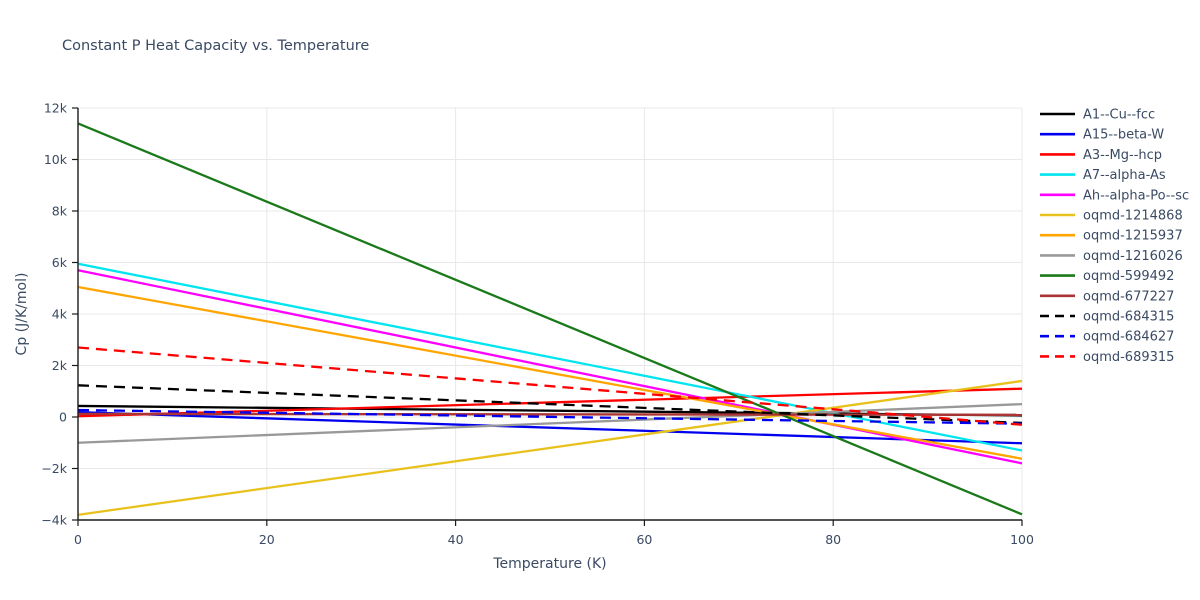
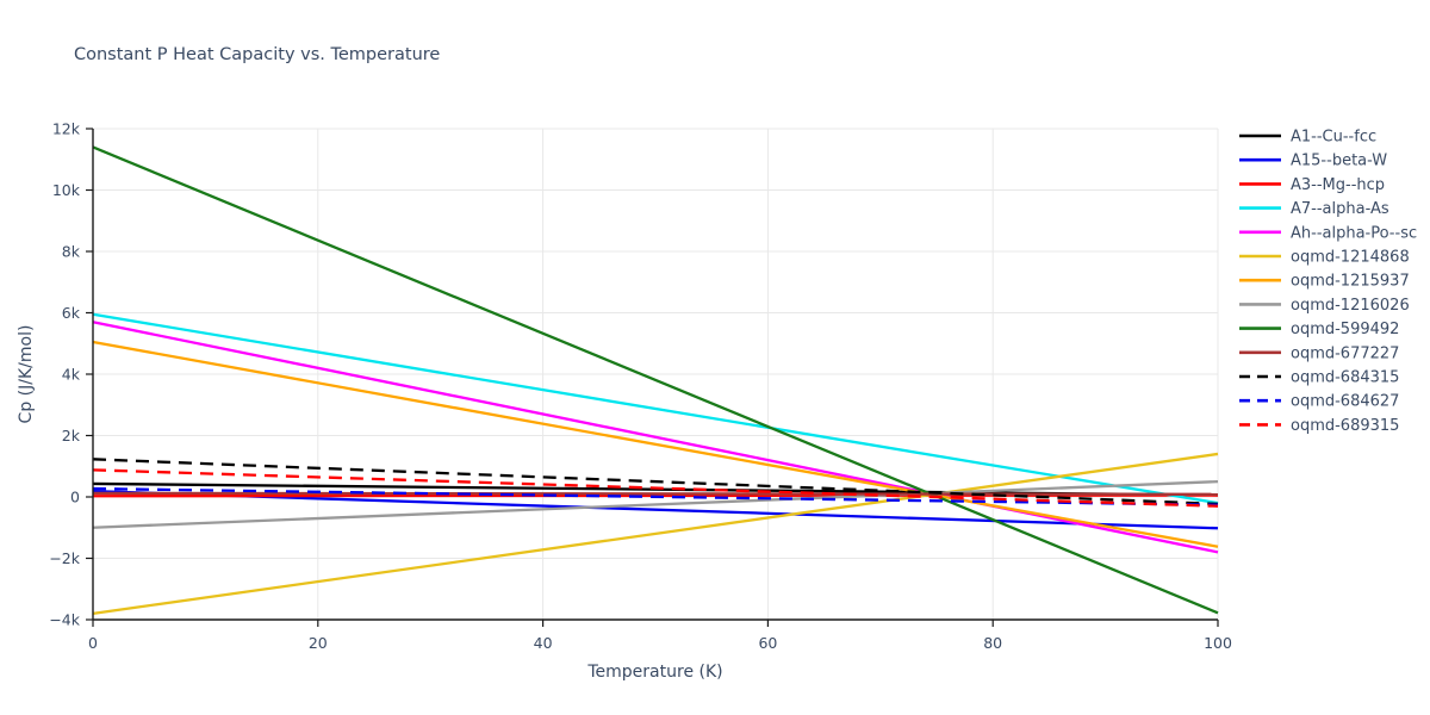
oqmd-689315/0: 2.7k -> 0.9k
A3--Mg--hcp/100: 1.1k -> 0.1k
A7--alpha-As/100: -1.3k -> -0.2k
